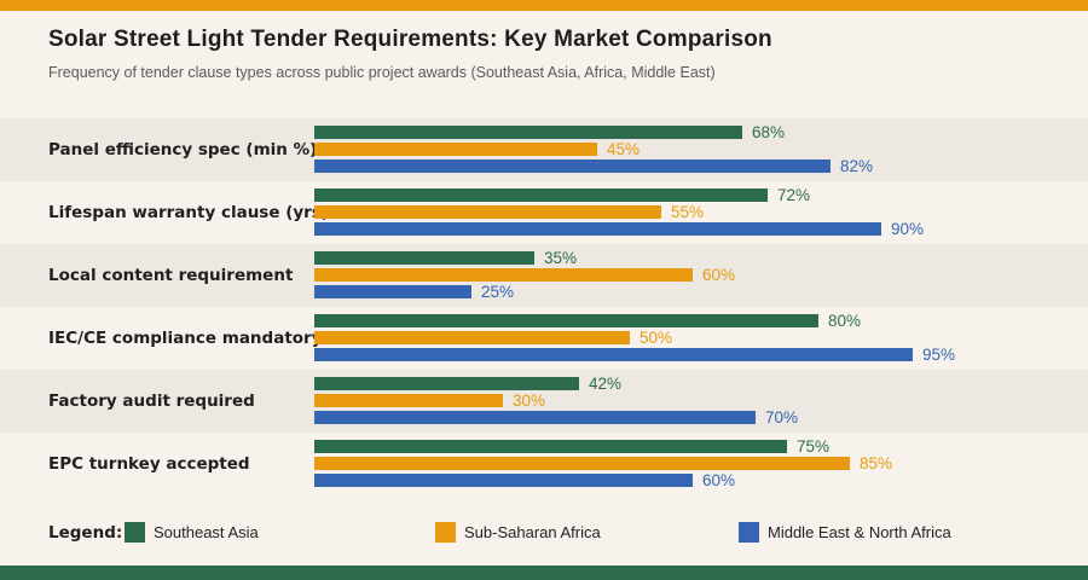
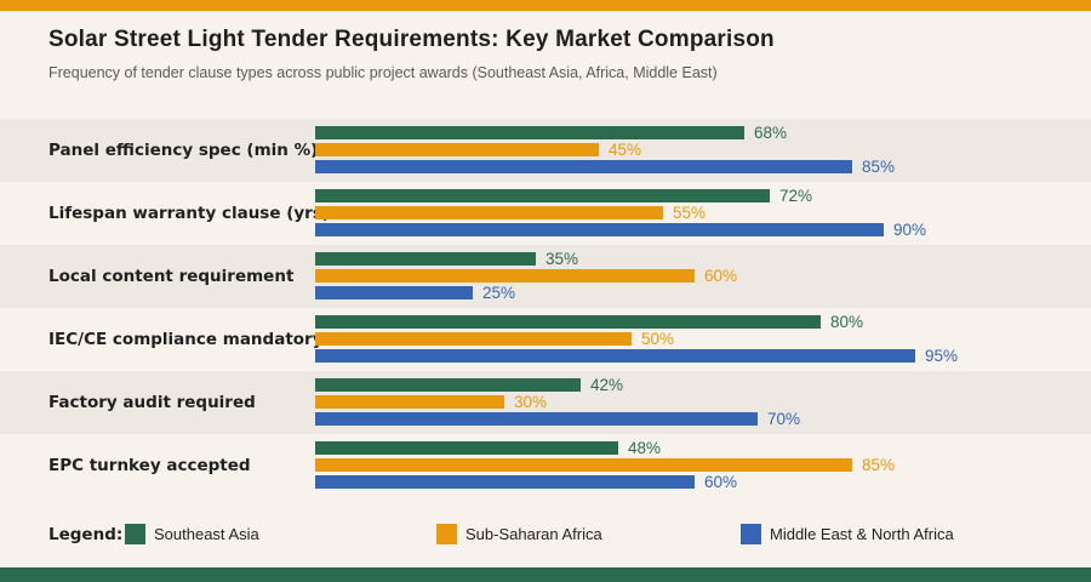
Middle East & North Africa/Panel efficiency spec (min %): 82% -> 85%
Southeast Asia/EPC turnkey accepted: 75% -> 48%
